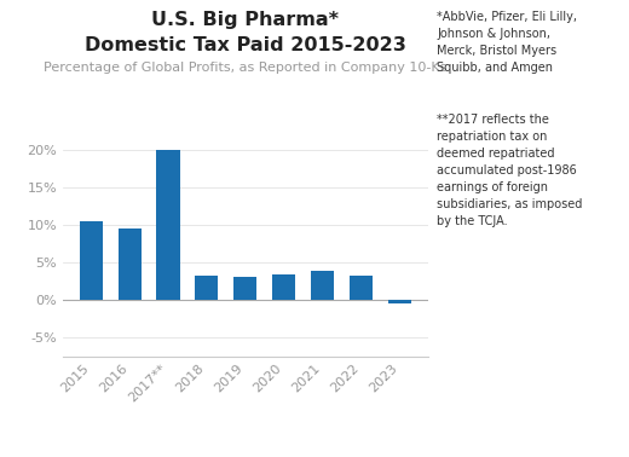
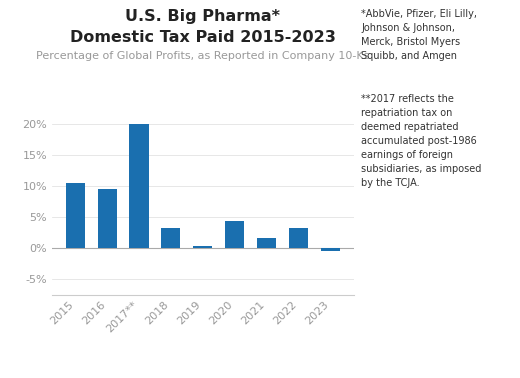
2019: 3.1% -> 0.4%
2020: 3.4% -> 4.4%
2021: 3.9% -> 1.6%
